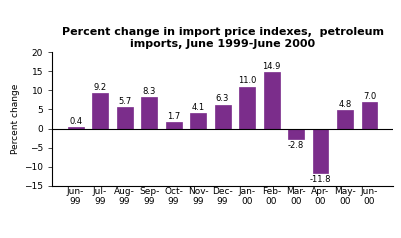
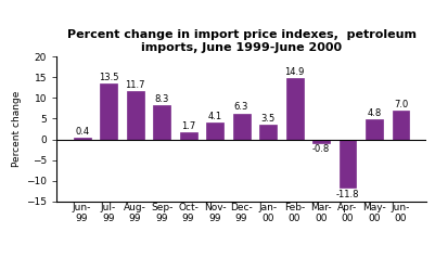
Jul- 99: 9.2 -> 13.5
Aug- 99: 5.7 -> 11.7
Jan- 00: 11.0 -> 3.5
Mar- 00: -2.8 -> -0.8
